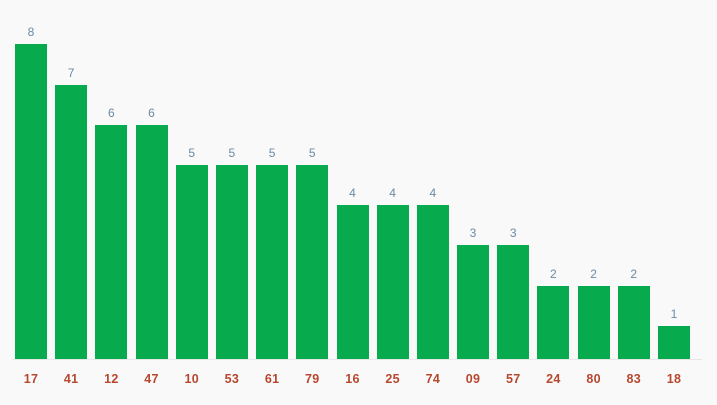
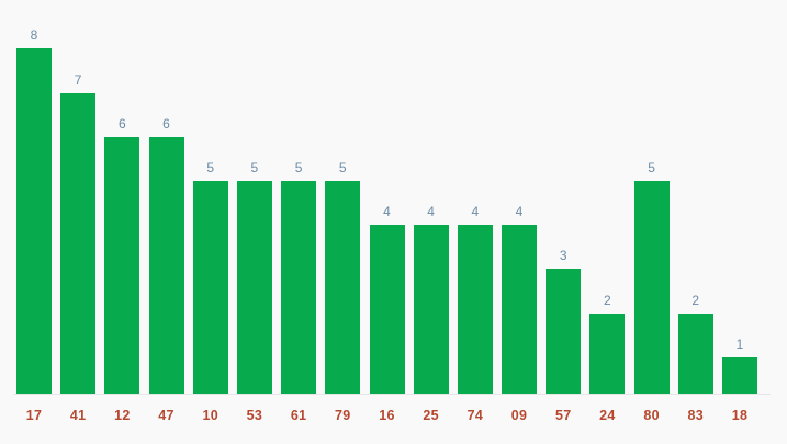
09: 3 -> 4
80: 2 -> 5
